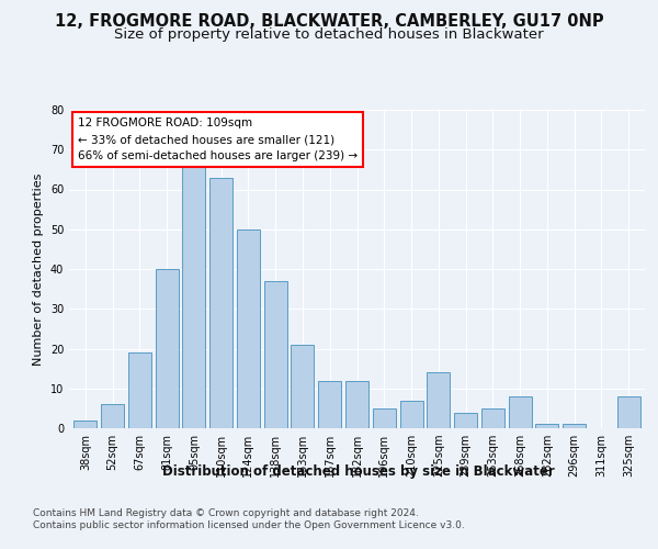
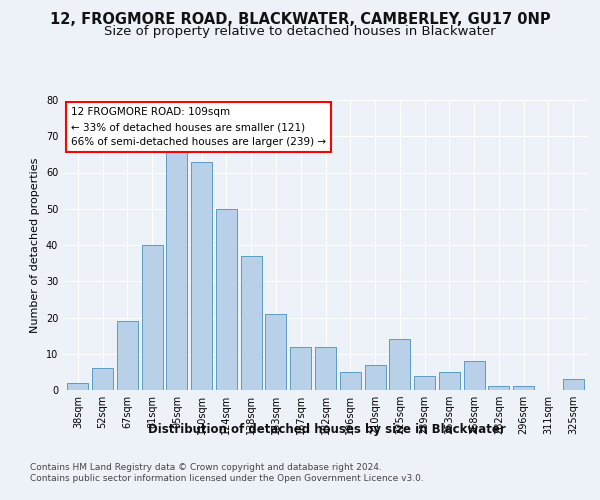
325sqm: 8 -> 3
